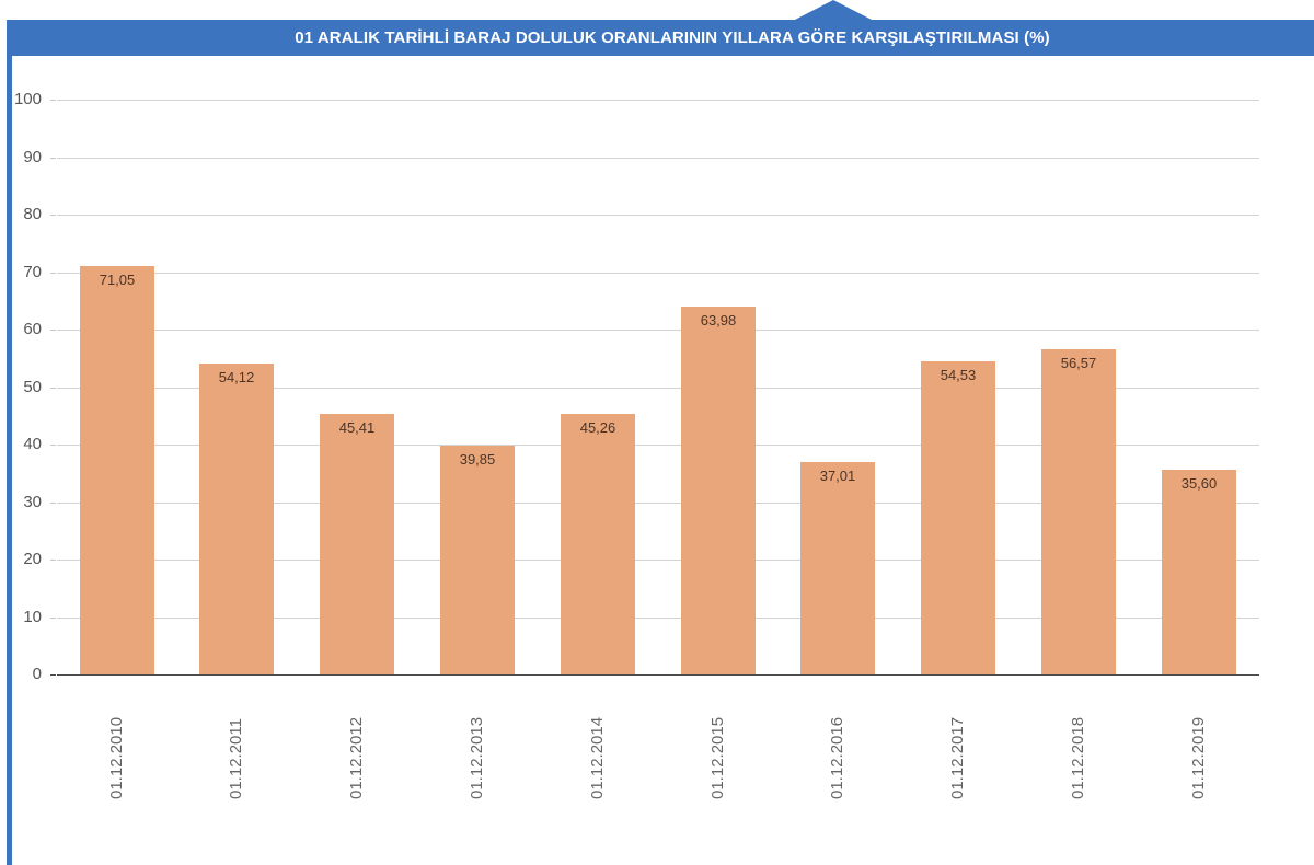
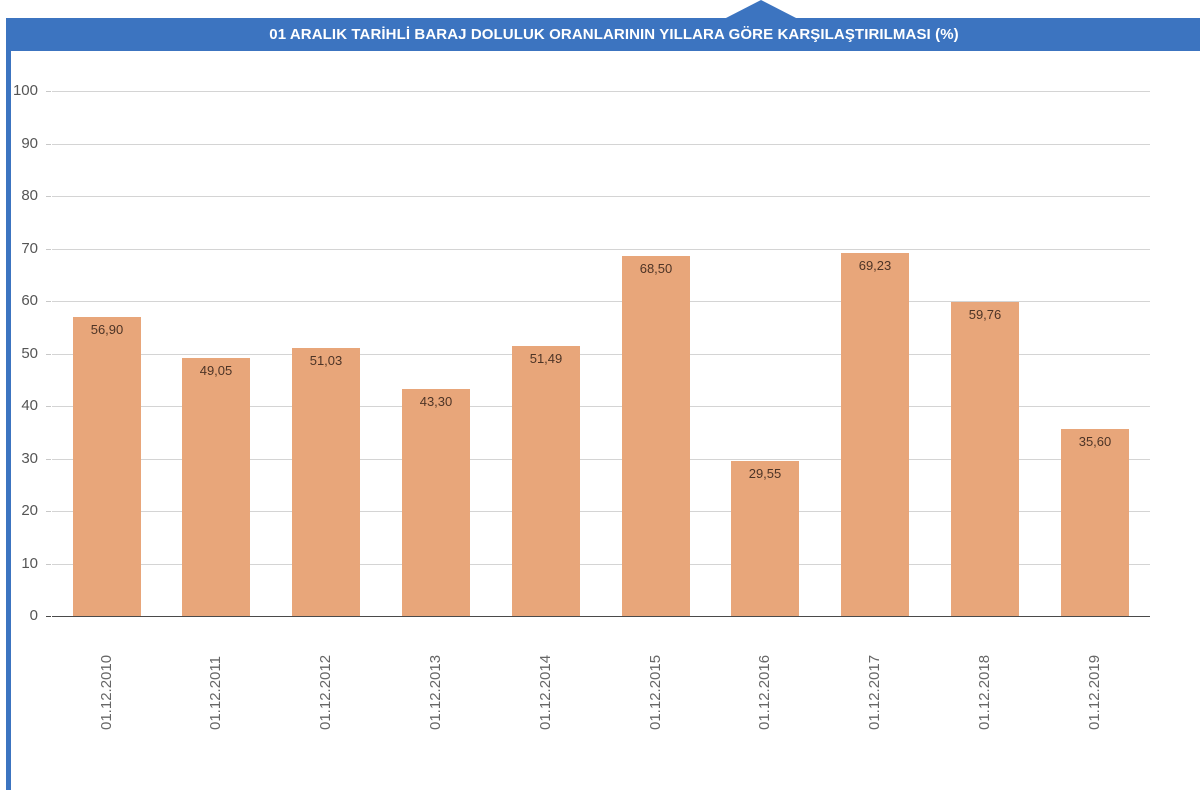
01.12.2010: 71,05 -> 56,90
01.12.2011: 54,12 -> 49,05
01.12.2012: 45,41 -> 51,03
01.12.2013: 39,85 -> 43,30
01.12.2014: 45,26 -> 51,49
01.12.2015: 63,98 -> 68,50
01.12.2016: 37,01 -> 29,55
01.12.2017: 54,53 -> 69,23
01.12.2018: 56,57 -> 59,76
